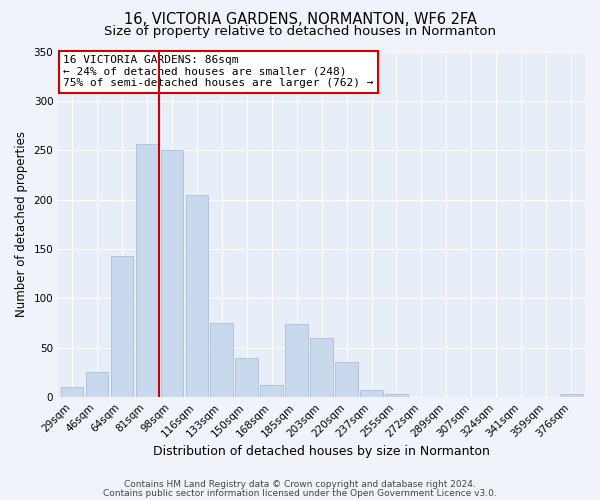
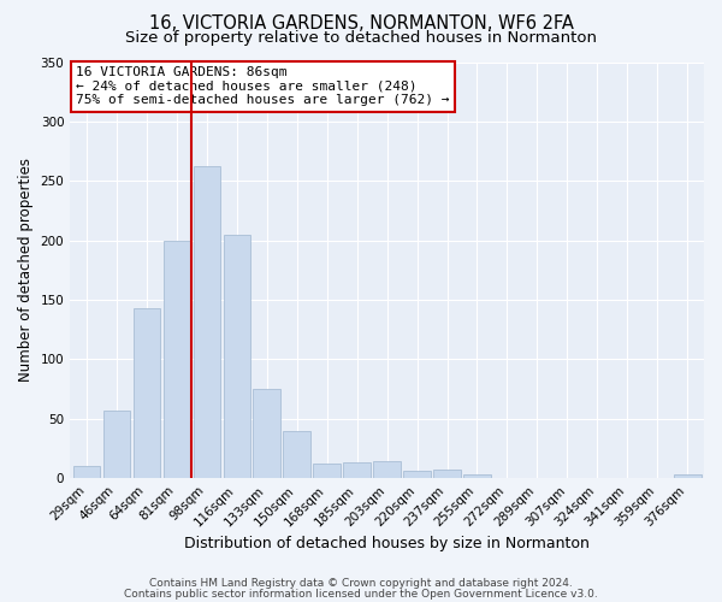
46sqm: 26 -> 57
81sqm: 256 -> 200
98sqm: 250 -> 262
185sqm: 74 -> 13
203sqm: 60 -> 14
220sqm: 36 -> 6
